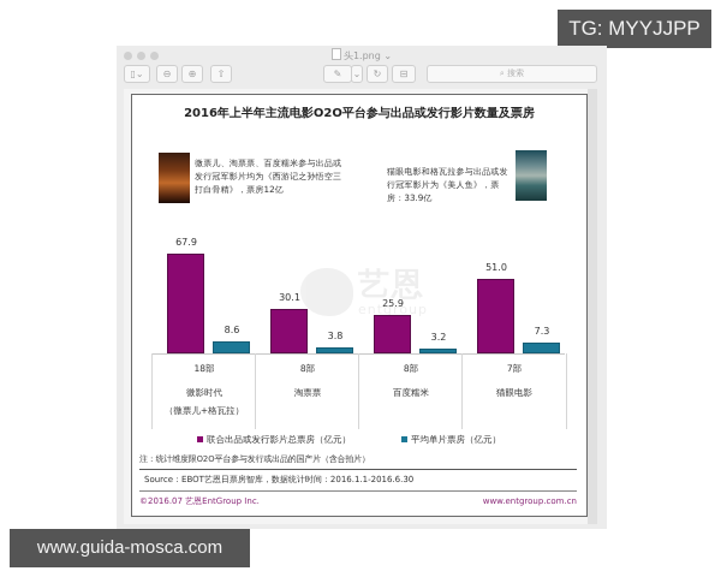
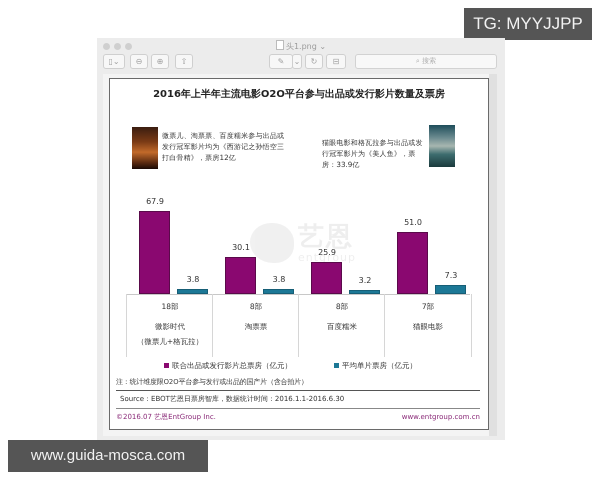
平均单片票房（亿元）/微影时代（微票儿+格瓦拉）: 8.6 -> 3.8
